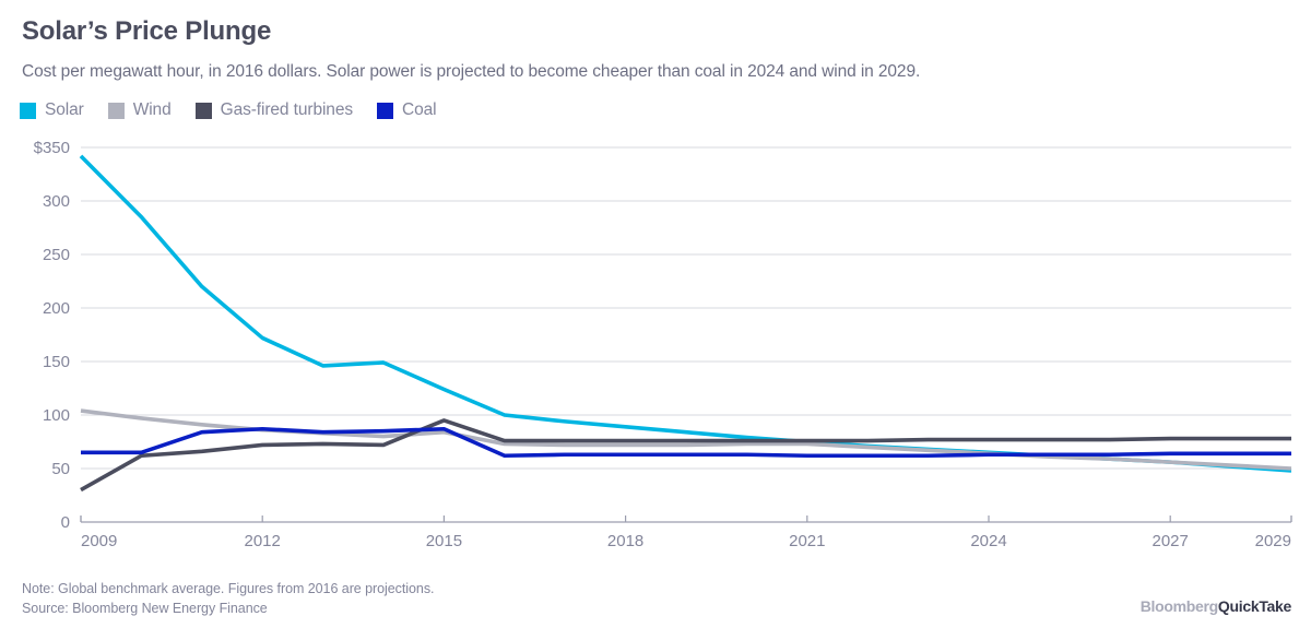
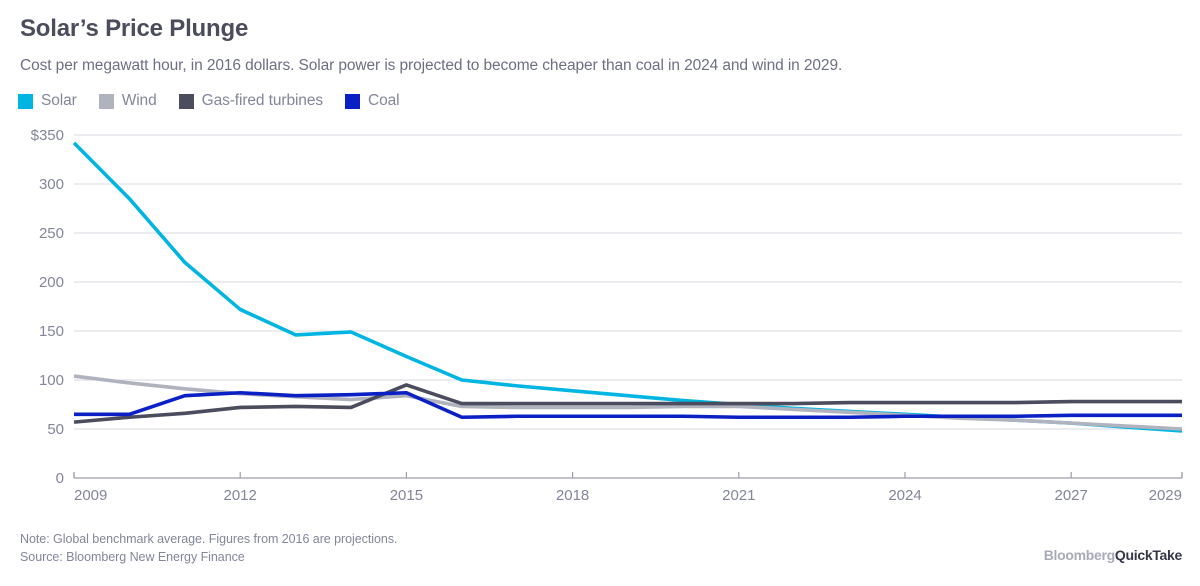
Gas-fired turbines/2009: $30 -> $60
